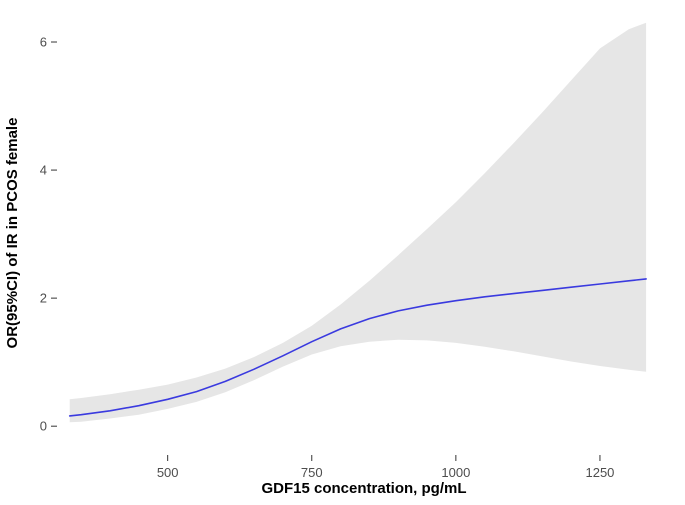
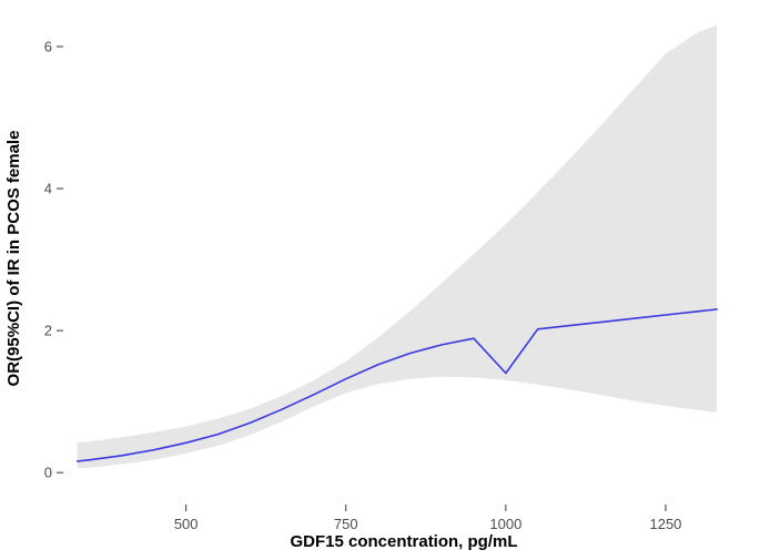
1000: 2.0 -> 1.4
